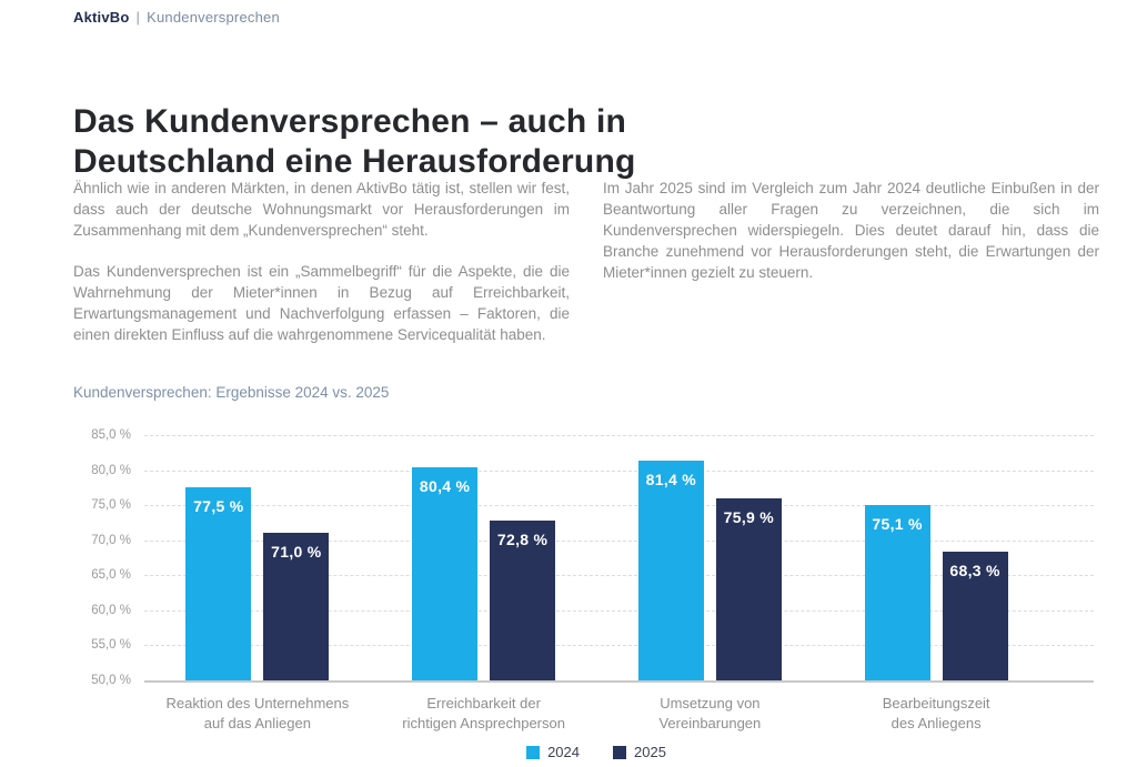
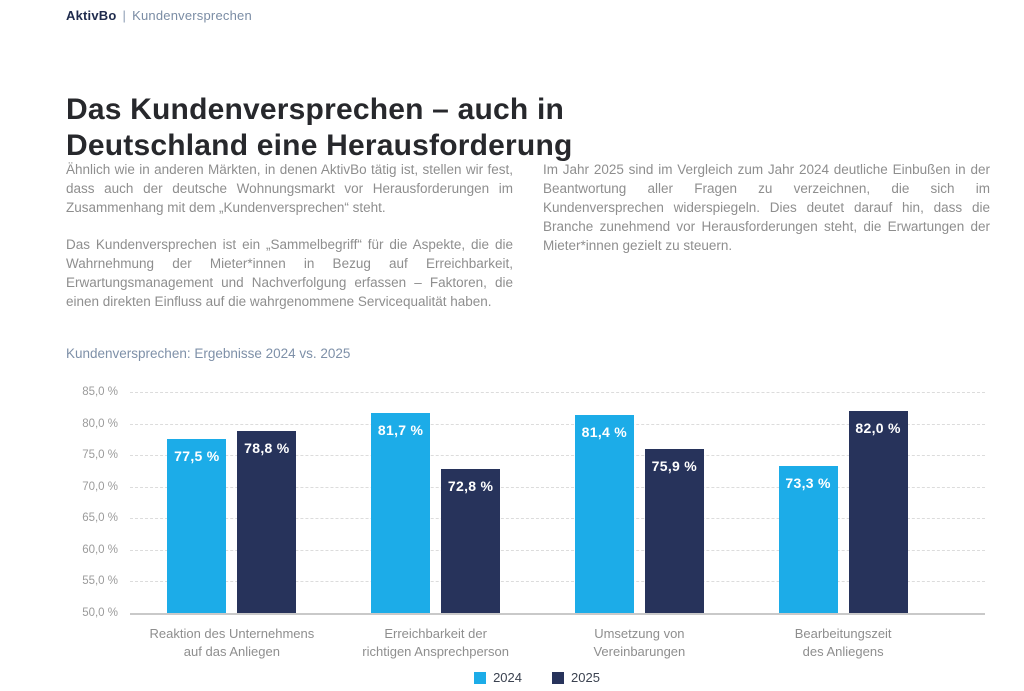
2025/Reaktion des Unternehmens auf das Anliegen: 71,0 -> 78,8
2024/Erreichbarkeit der richtigen Ansprechperson: 80,4 -> 81,7
2024/Bearbeitungszeit des Anliegens: 75,1 -> 73,3
2025/Bearbeitungszeit des Anliegens: 68,3 -> 82,0
